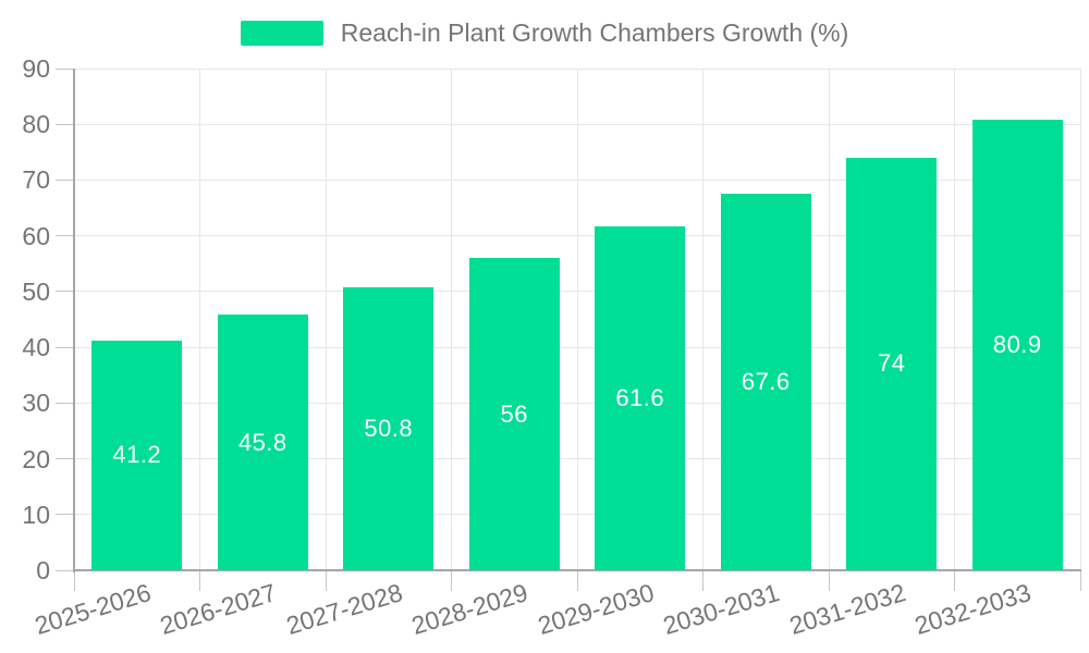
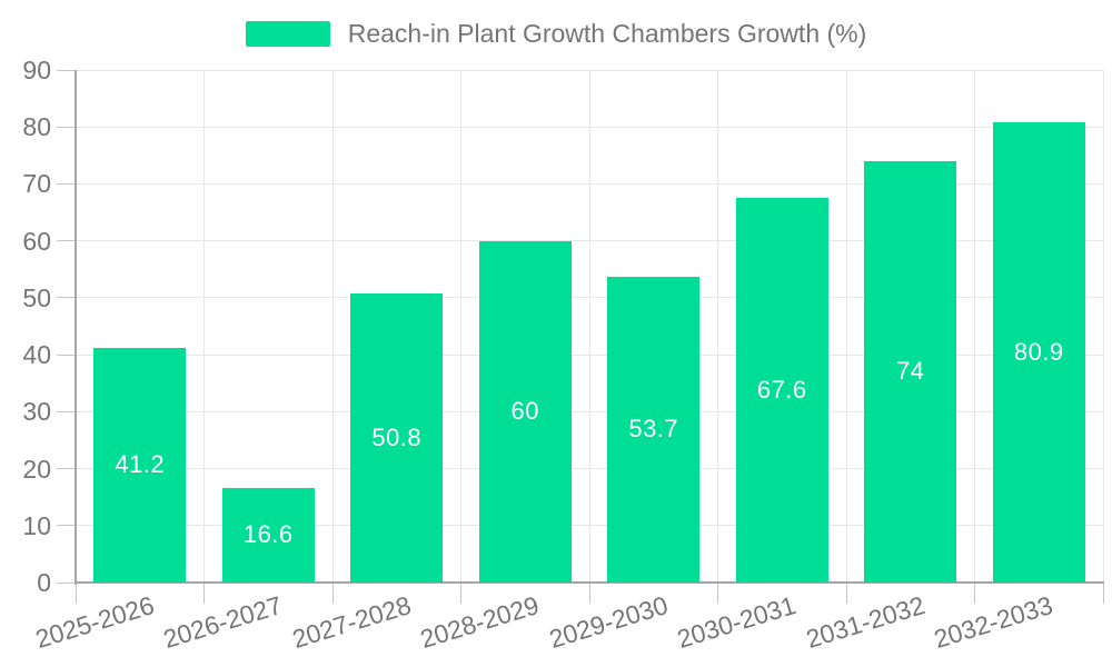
2026-2027: 45.8 -> 16.6
2028-2029: 56 -> 60
2029-2030: 61.6 -> 53.7
